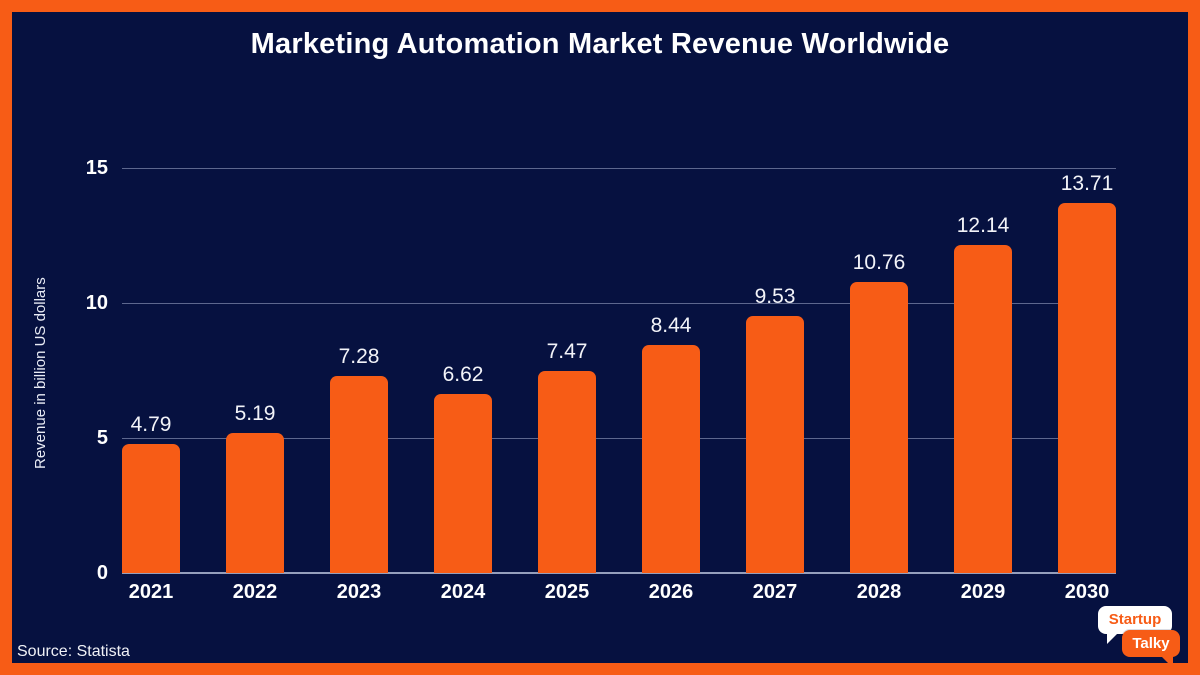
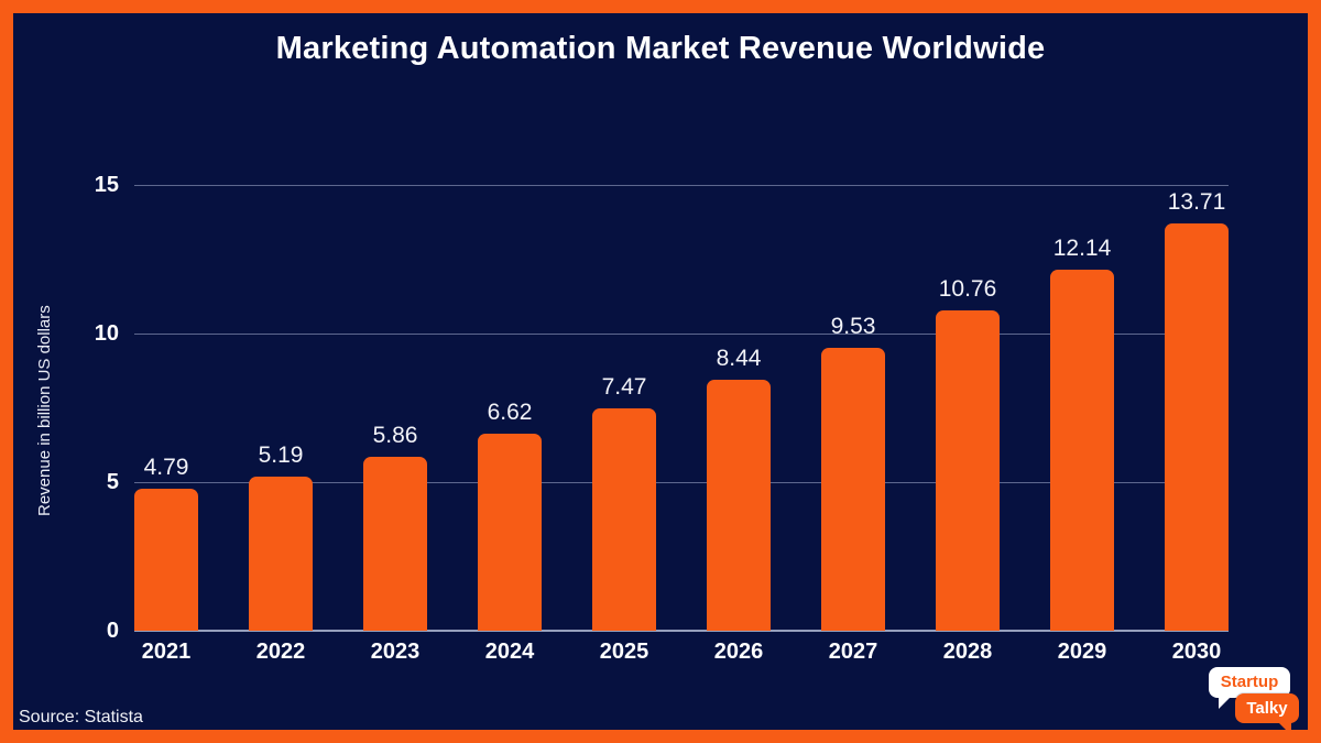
2023: 7.28 -> 5.86
